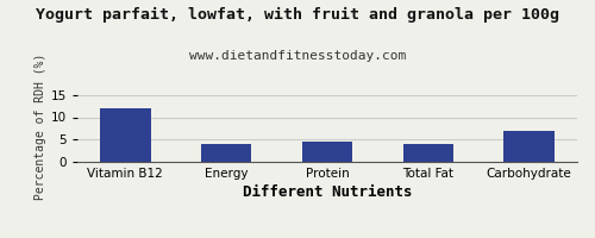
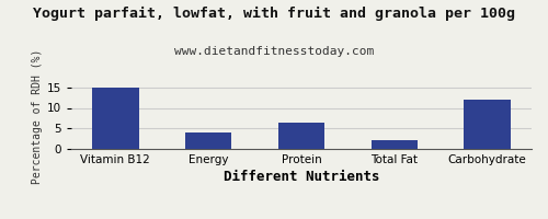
Vitamin B12: 12.0 -> 15.0
Protein: 4.5 -> 6.3
Total Fat: 4.0 -> 2.2
Carbohydrate: 7.0 -> 12.1
